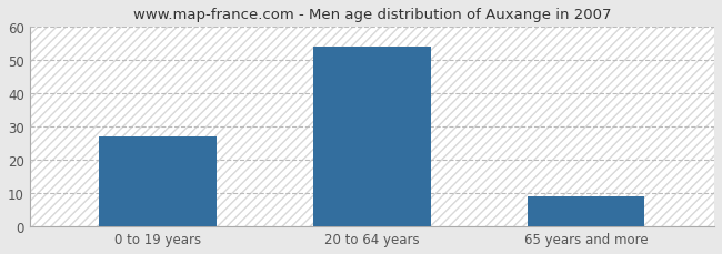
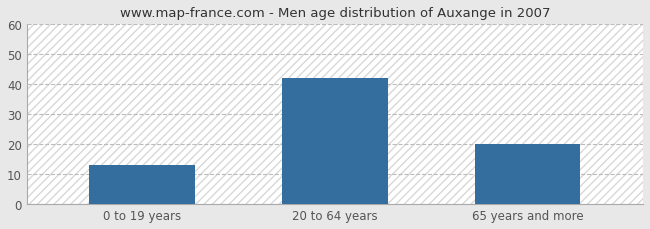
0 to 19 years: 27 -> 13
20 to 64 years: 54 -> 42
65 years and more: 9 -> 20
